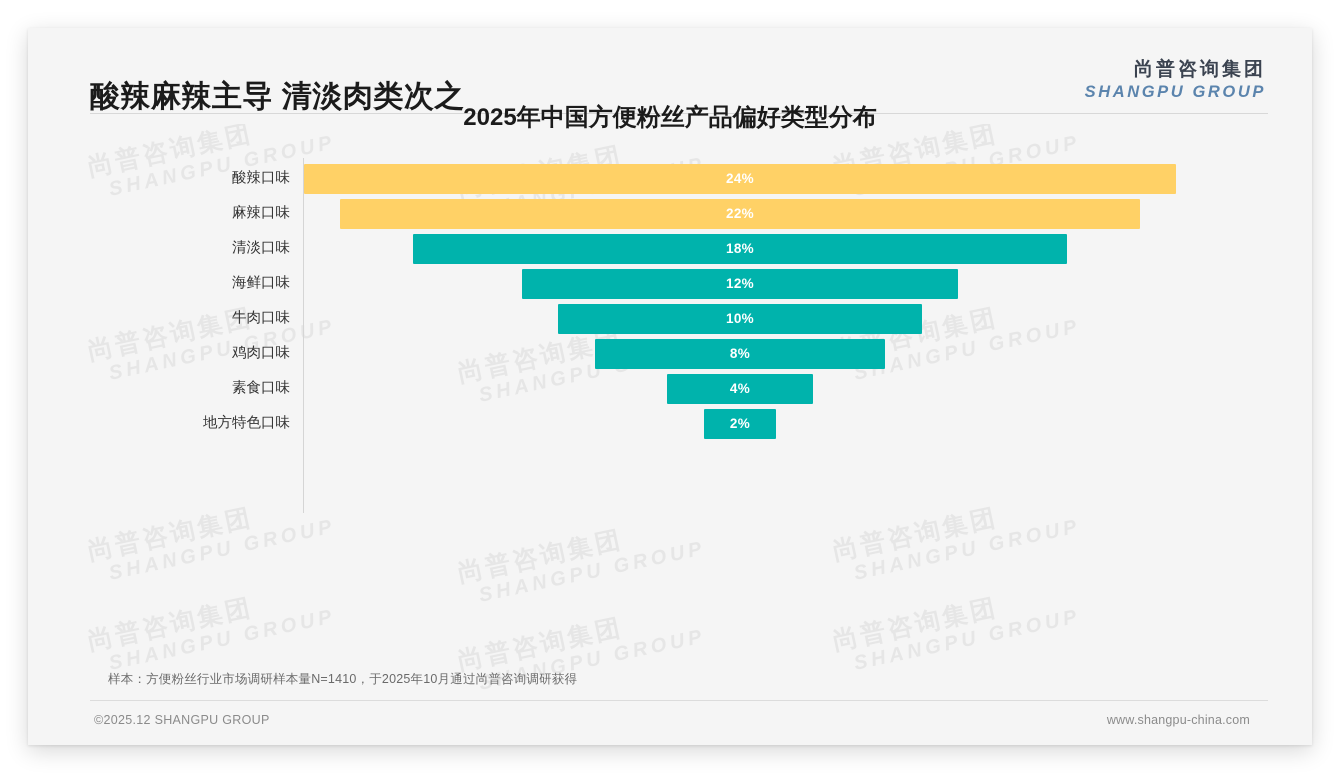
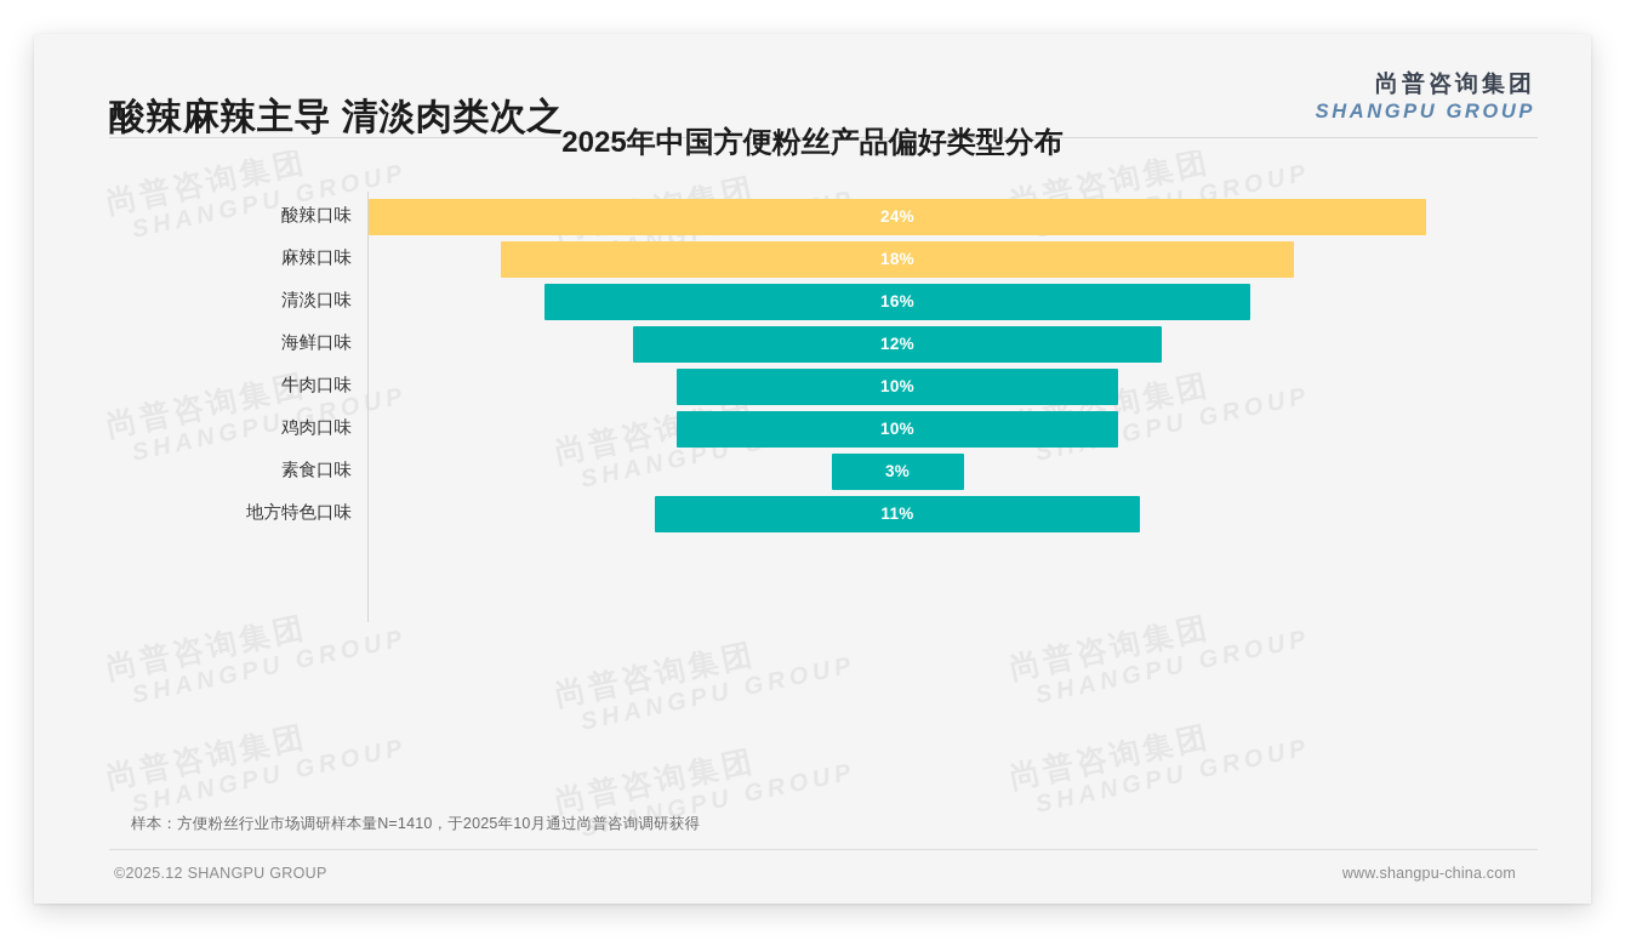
麻辣口味: 22% -> 18%
清淡口味: 18% -> 16%
鸡肉口味: 8% -> 10%
素食口味: 4% -> 3%
地方特色口味: 2% -> 11%
